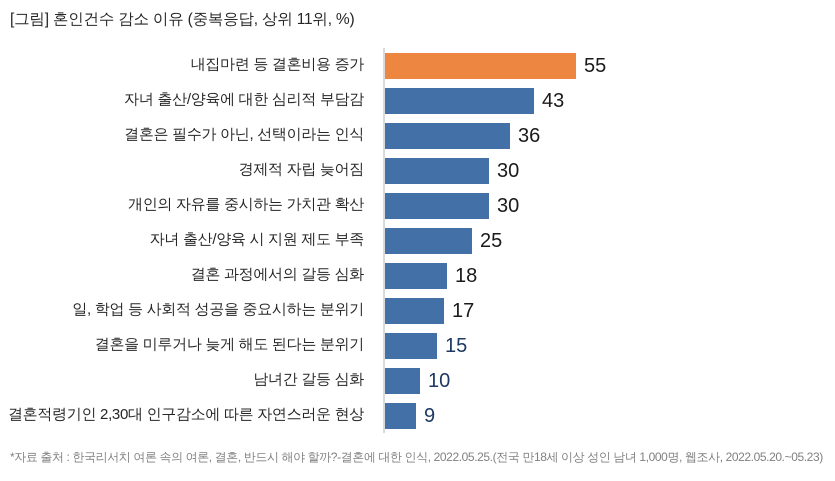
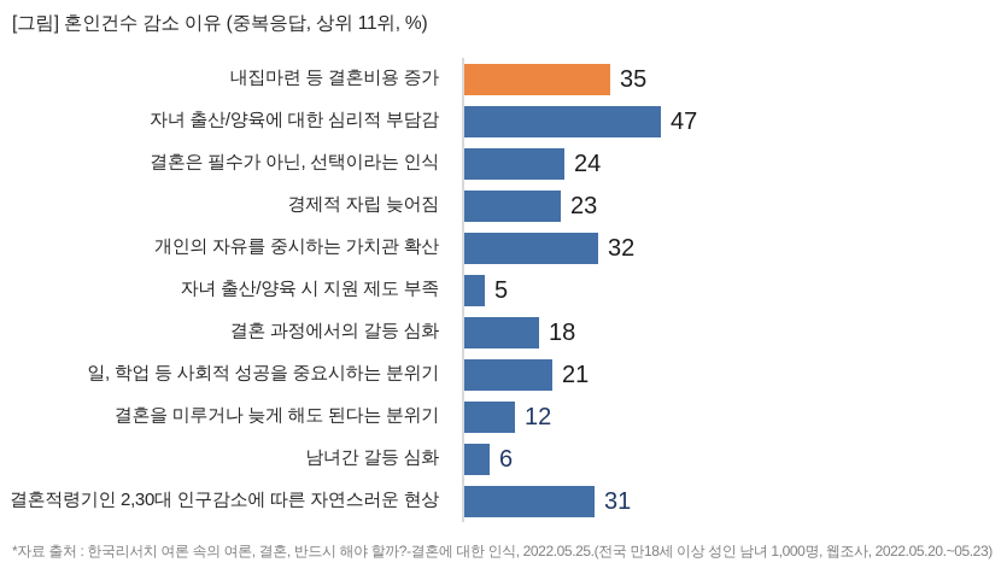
내집마련 등 결혼비용 증가: 55 -> 35
자녀 출산/양육에 대한 심리적 부담감: 43 -> 47
결혼은 필수가 아닌, 선택이라는 인식: 36 -> 24
경제적 자립 늦어짐: 30 -> 23
개인의 자유를 중시하는 가치관 확산: 30 -> 32
자녀 출산/양육 시 지원 제도 부족: 25 -> 5
일, 학업 등 사회적 성공을 중요시하는 분위기: 17 -> 21
결혼을 미루거나 늦게 해도 된다는 분위기: 15 -> 12
남녀간 갈등 심화: 10 -> 6
결혼적령기인 2,30대 인구감소에 따른 자연스러운 현상: 9 -> 31
